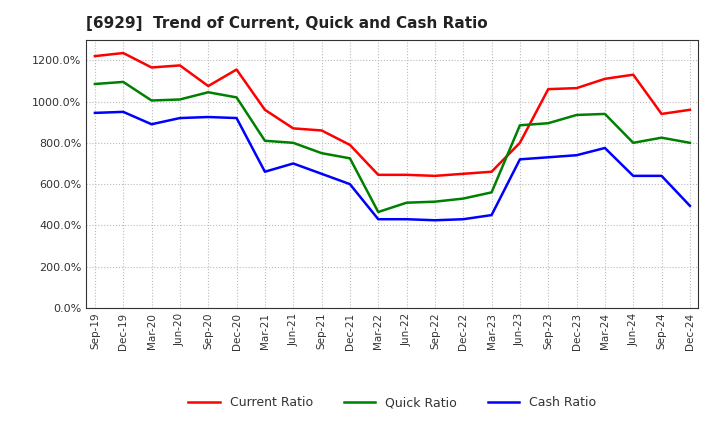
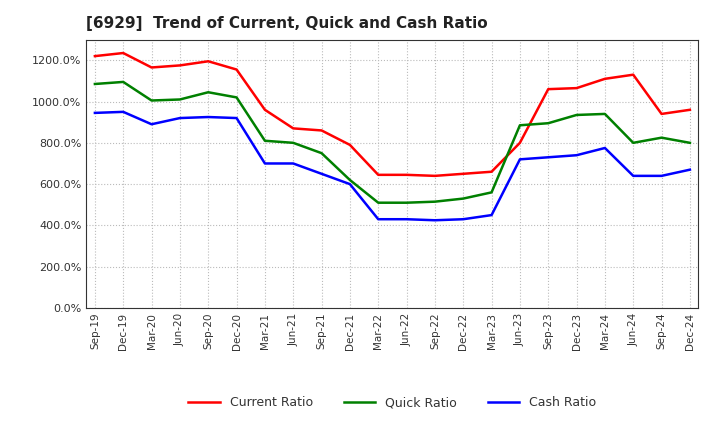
Current Ratio/Sep-20: 1075% -> 1195%
Cash Ratio/Mar-21: 660% -> 700%
Quick Ratio/Dec-21: 725% -> 620%
Quick Ratio/Mar-22: 465% -> 510%
Cash Ratio/Dec-24: 495% -> 670%
